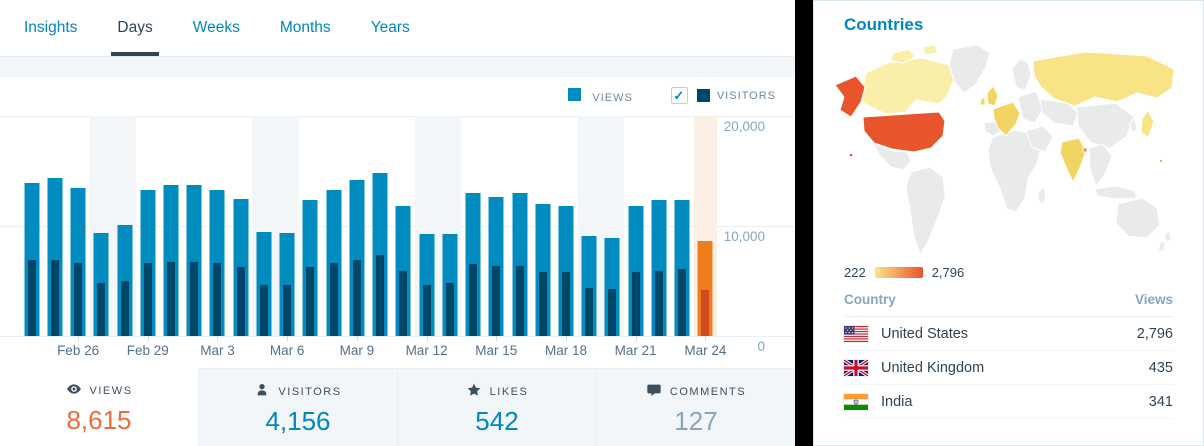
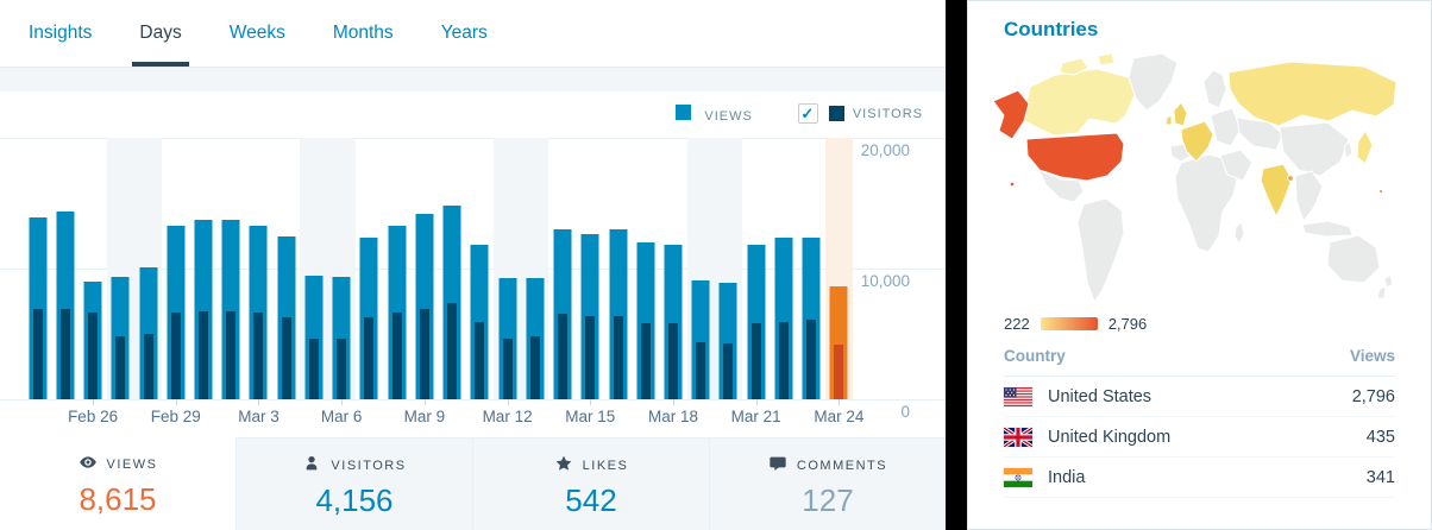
Views/Feb 26: 13400 -> 9000
